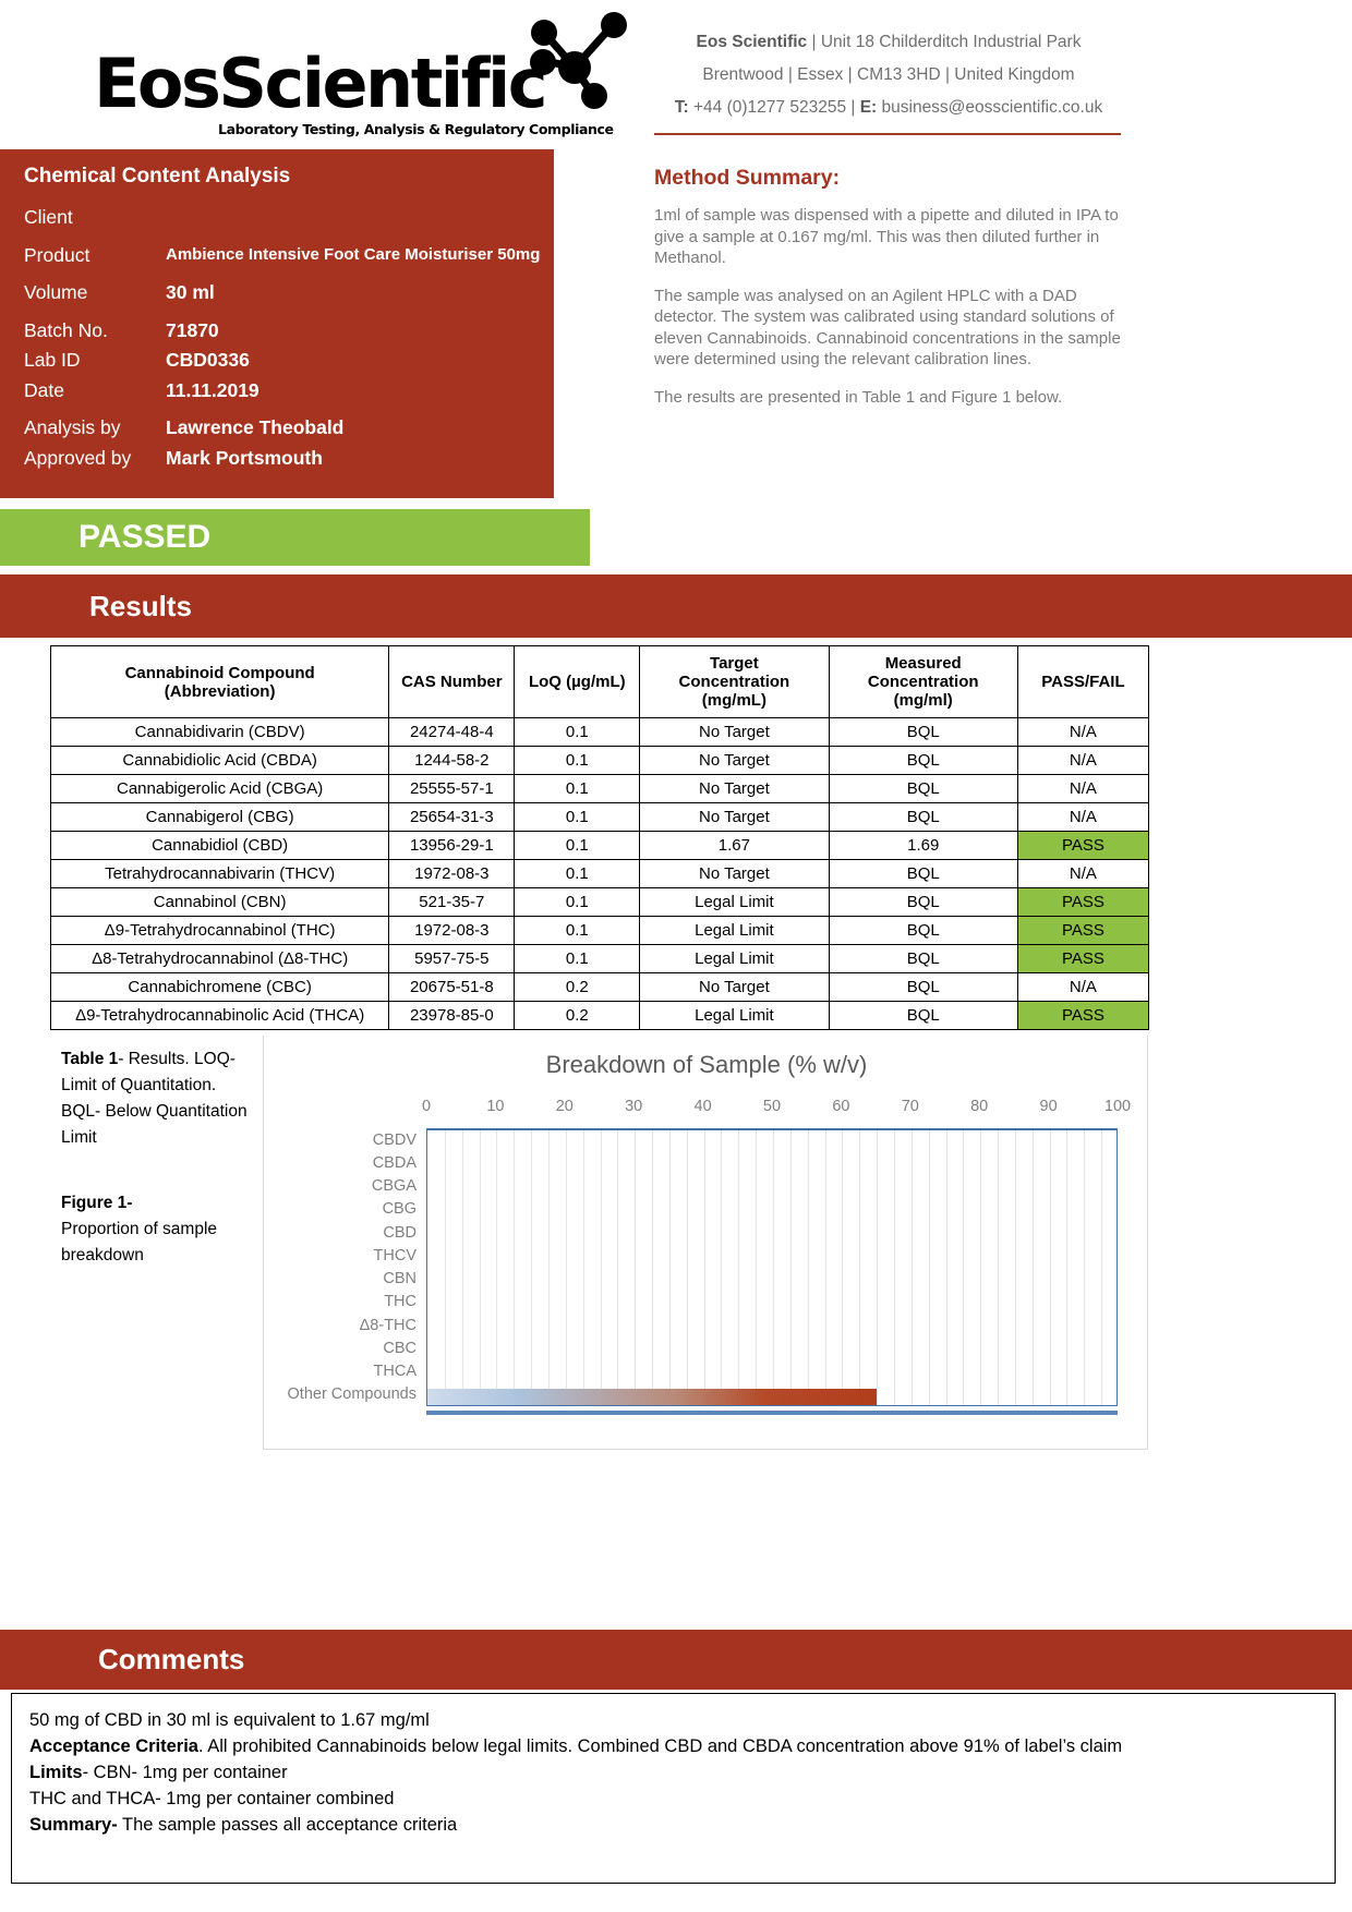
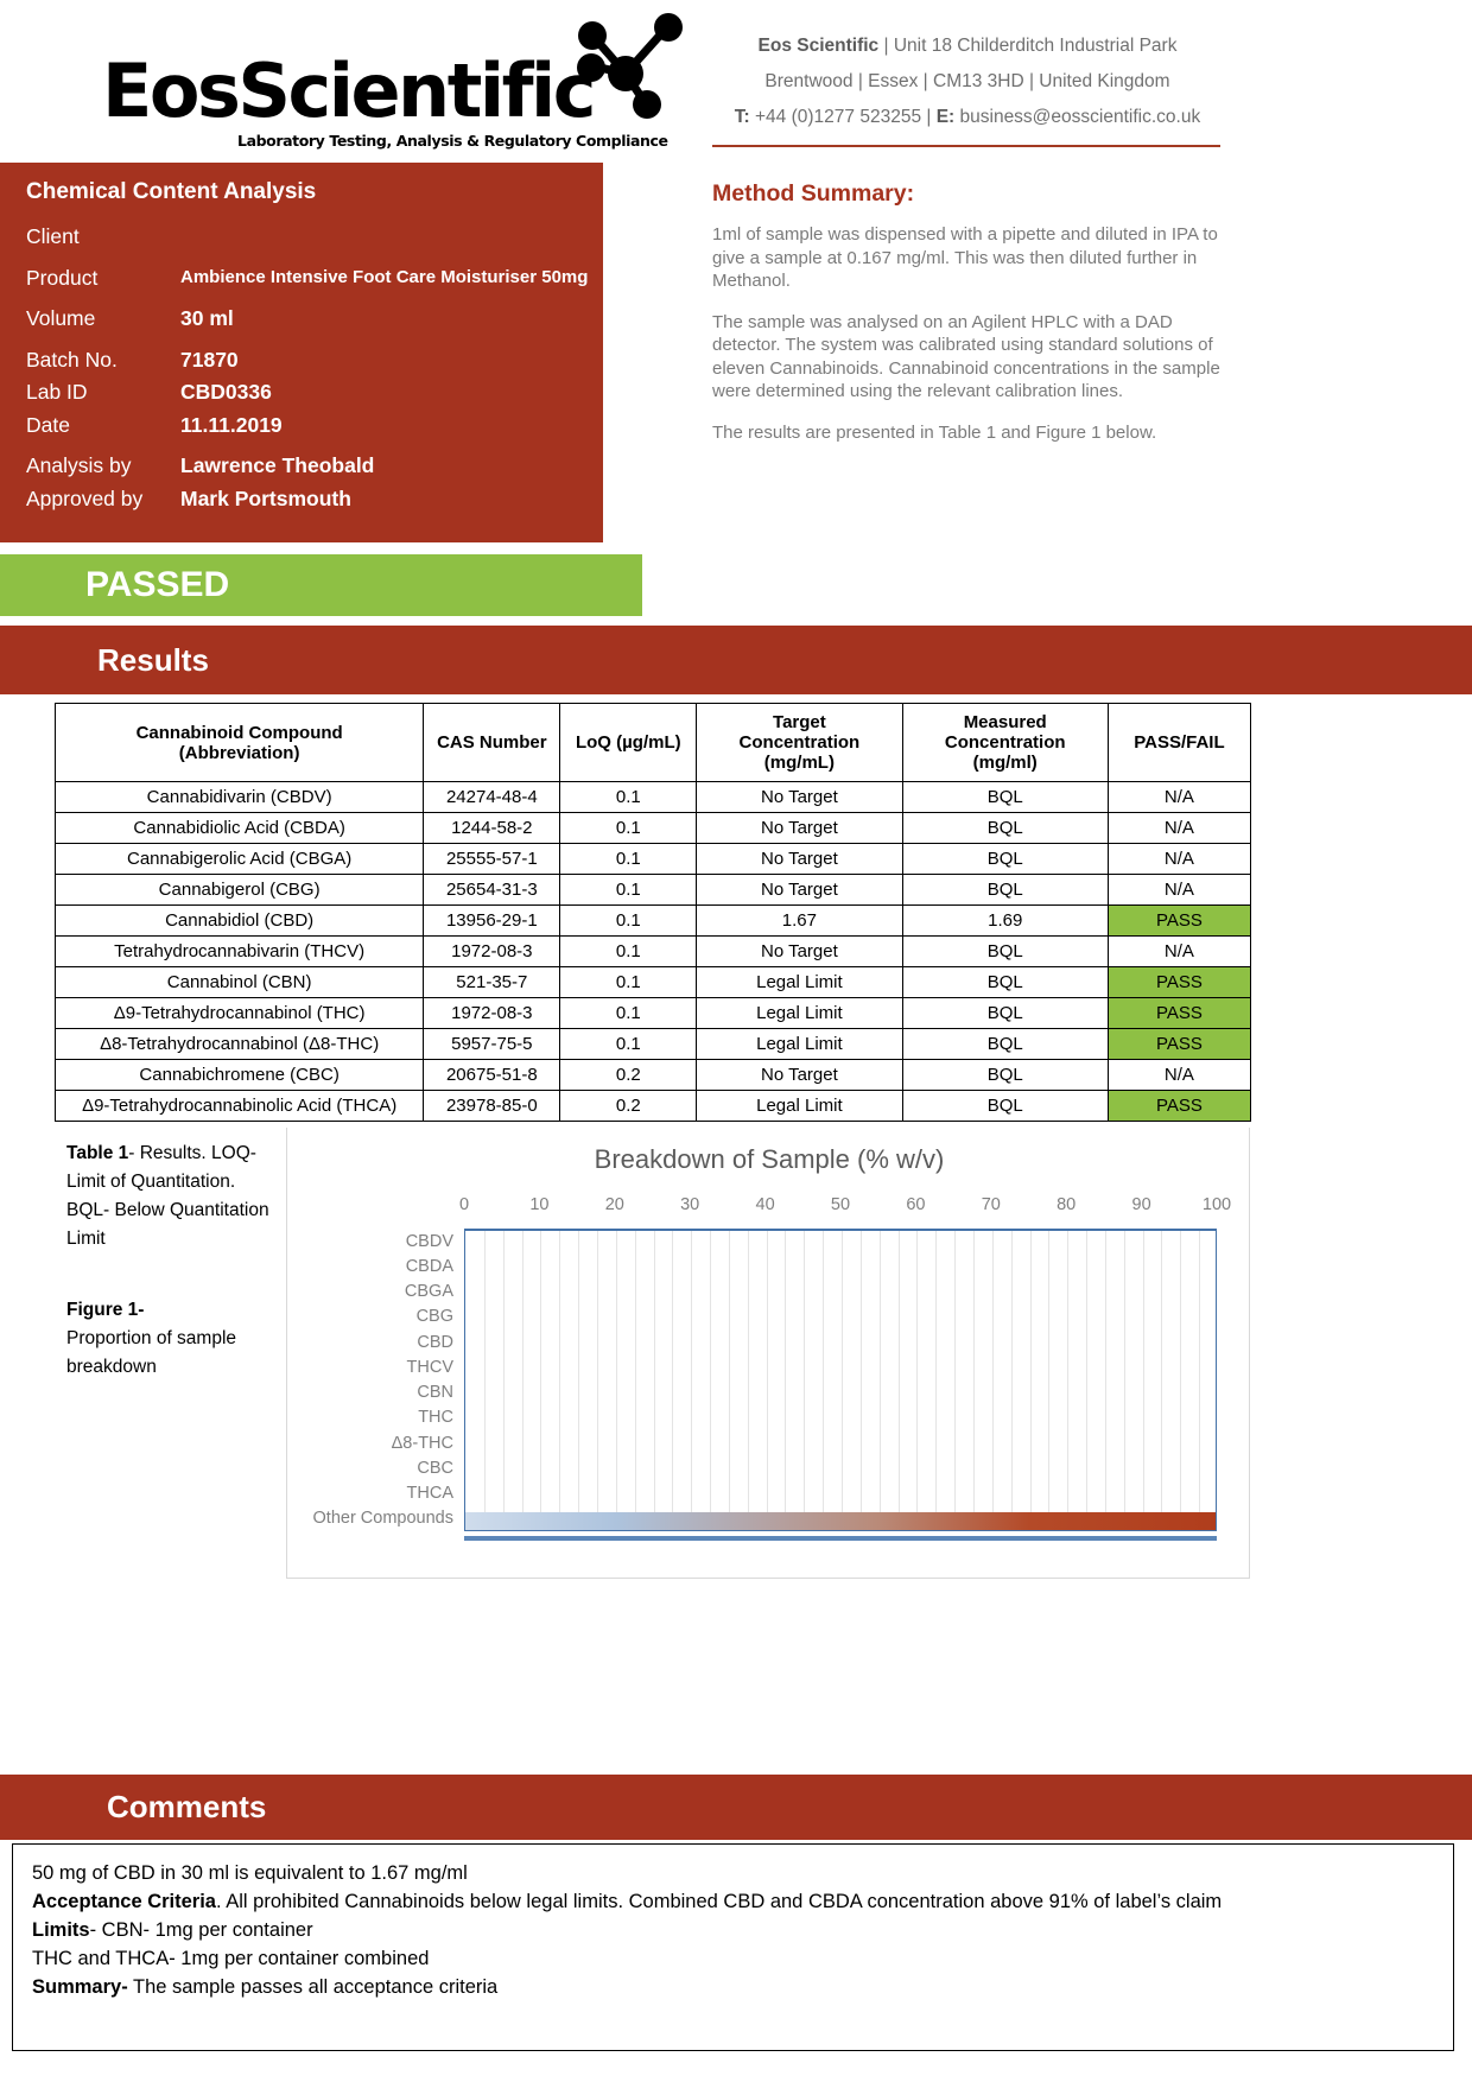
Other Compounds: 65 -> 100
